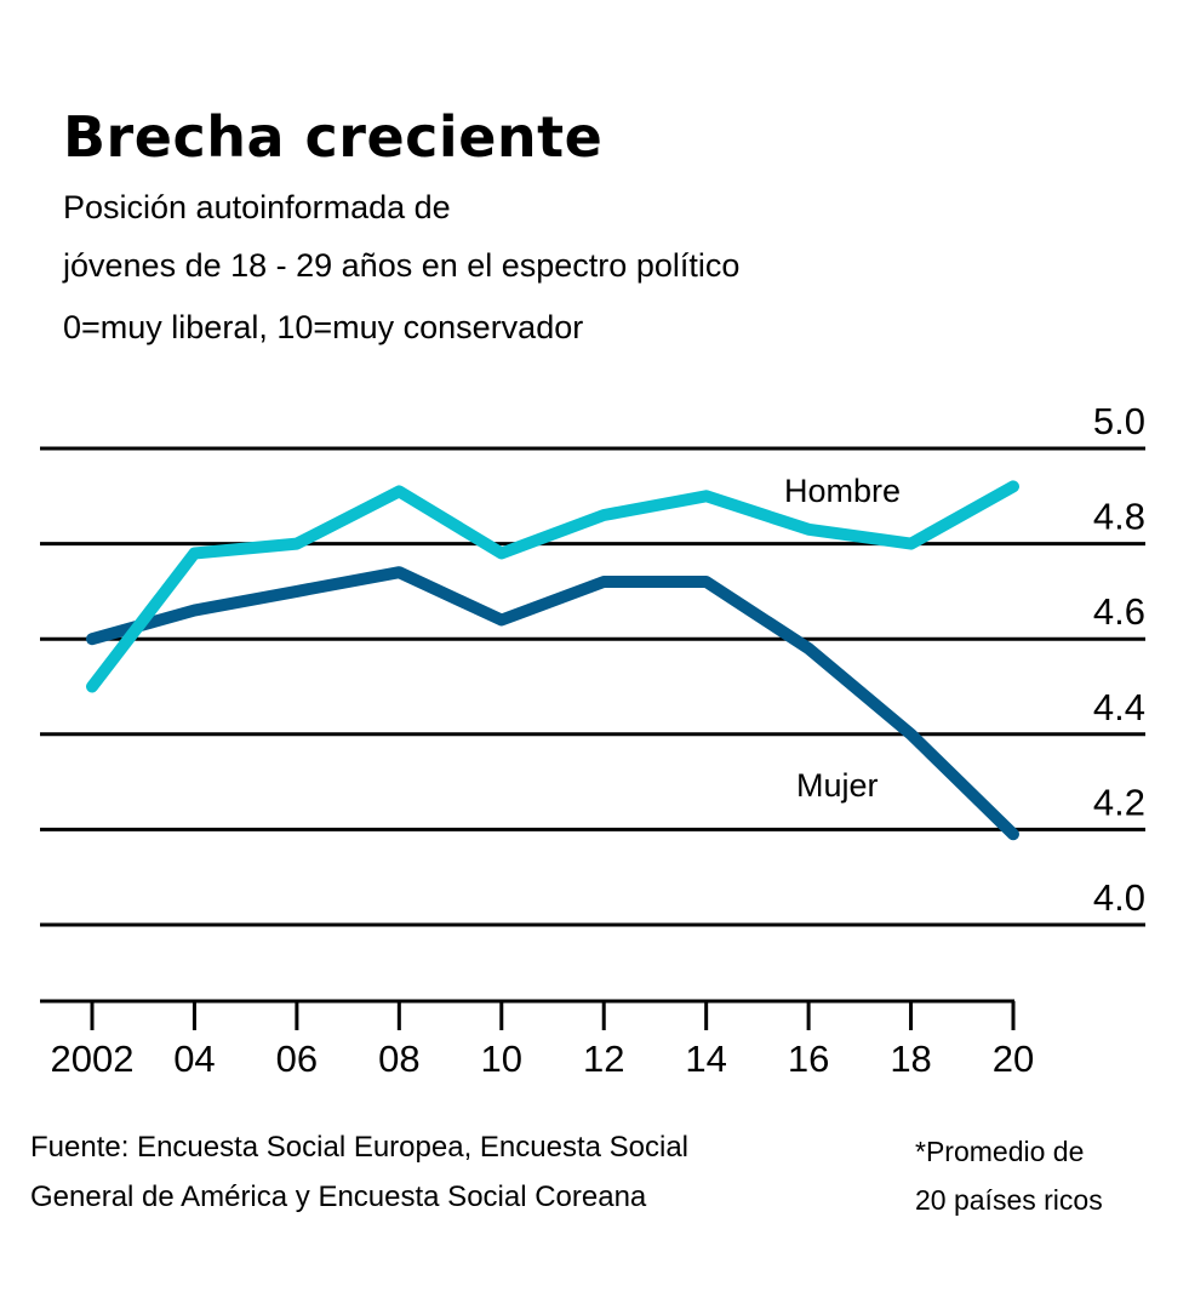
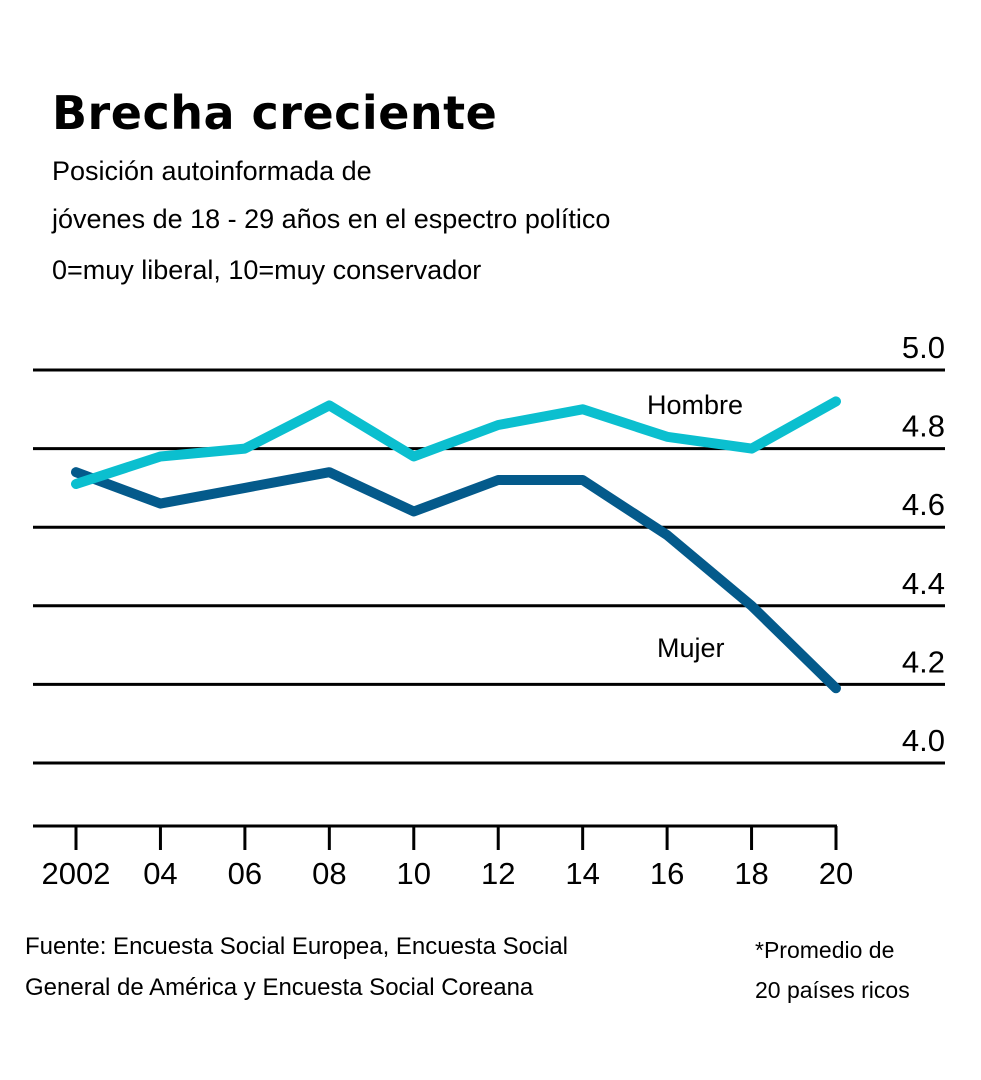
Hombre/2002: 4.5 -> 4.7
Mujer/2002: 4.6 -> 4.7
